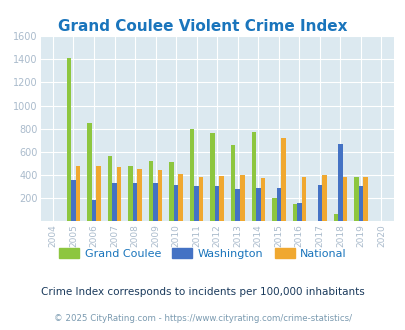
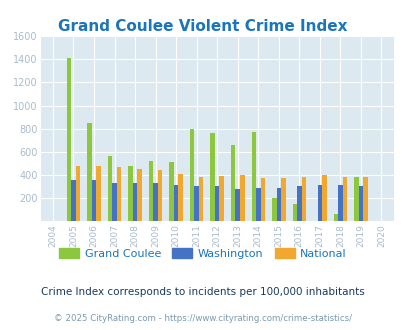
Washington/2006: 180 -> 360
National/2015: 720 -> 380
Washington/2016: 160 -> 300
Washington/2018: 670 -> 310
